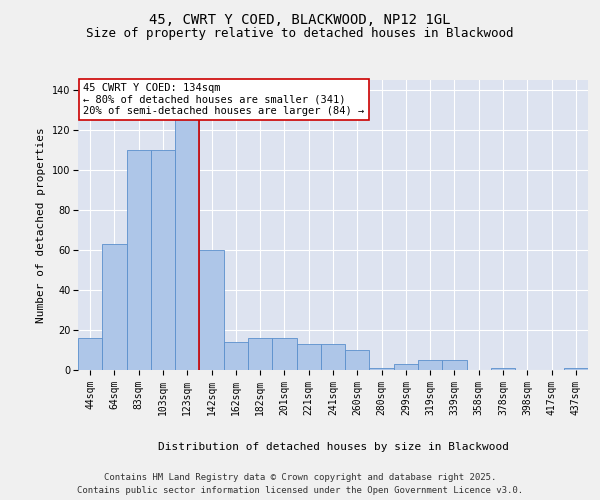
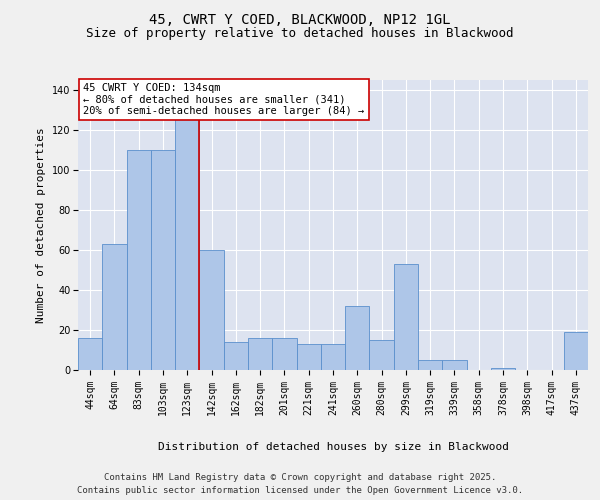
260sqm: 10 -> 32
280sqm: 1 -> 15
299sqm: 3 -> 53
437sqm: 1 -> 19
